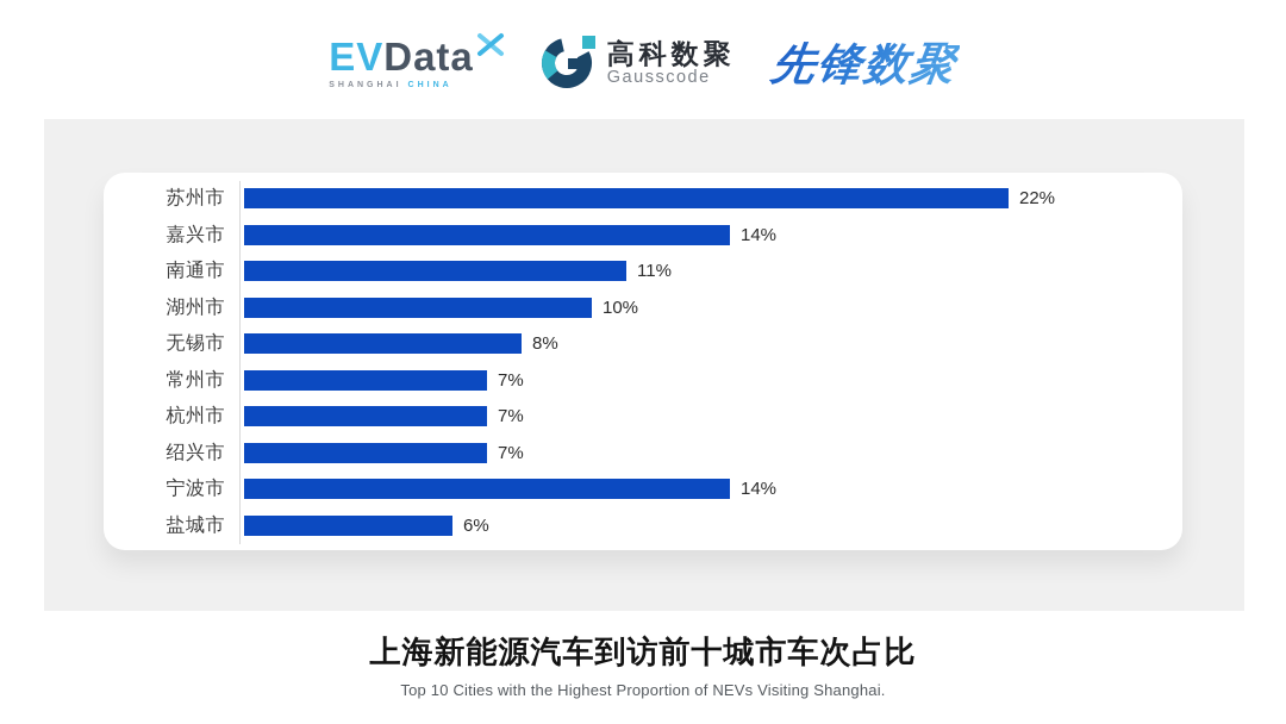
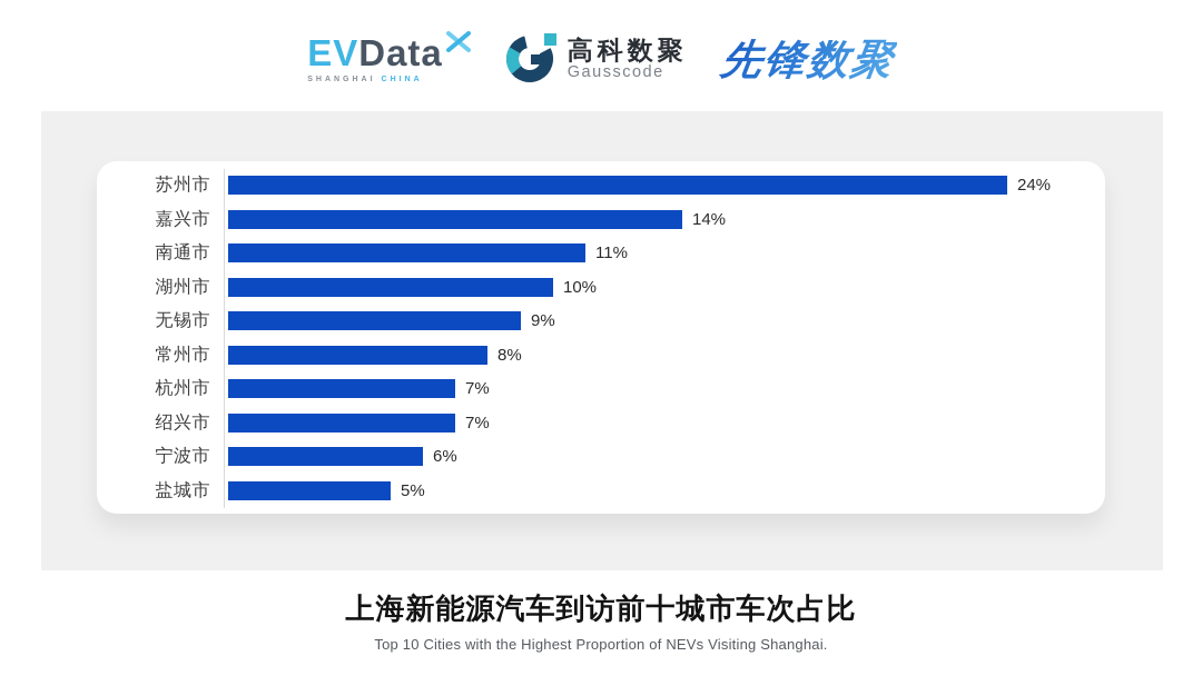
苏州市: 22% -> 24%
无锡市: 8% -> 9%
常州市: 7% -> 8%
宁波市: 14% -> 6%
盐城市: 6% -> 5%
